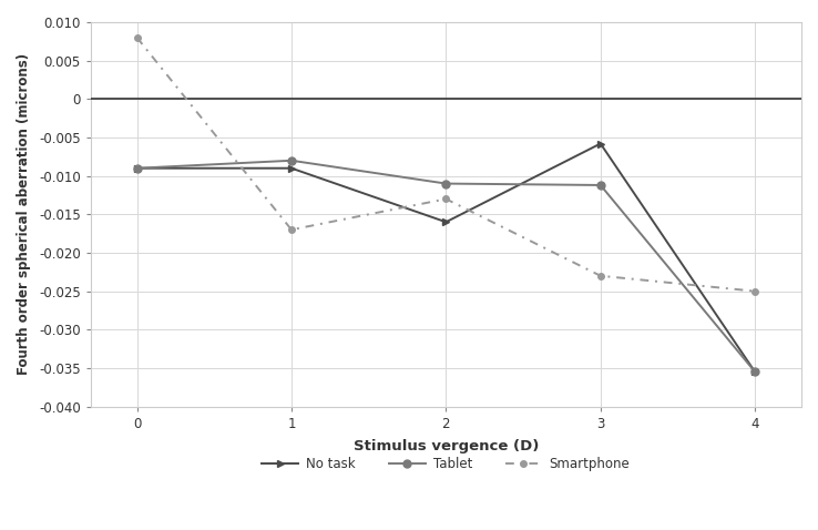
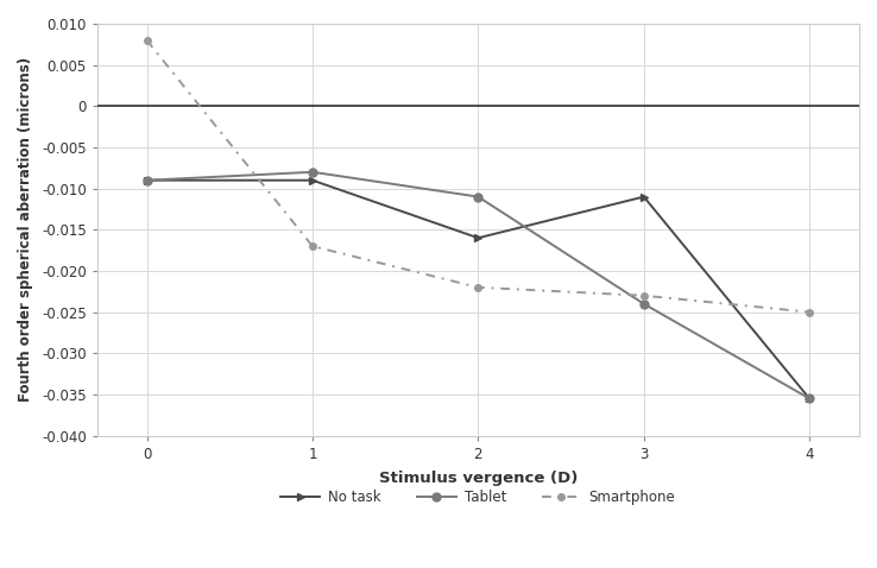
Smartphone/2: -0.013 -> -0.022
No task/3: -0.0058 -> -0.0110
Tablet/3: -0.0112 -> -0.0240
